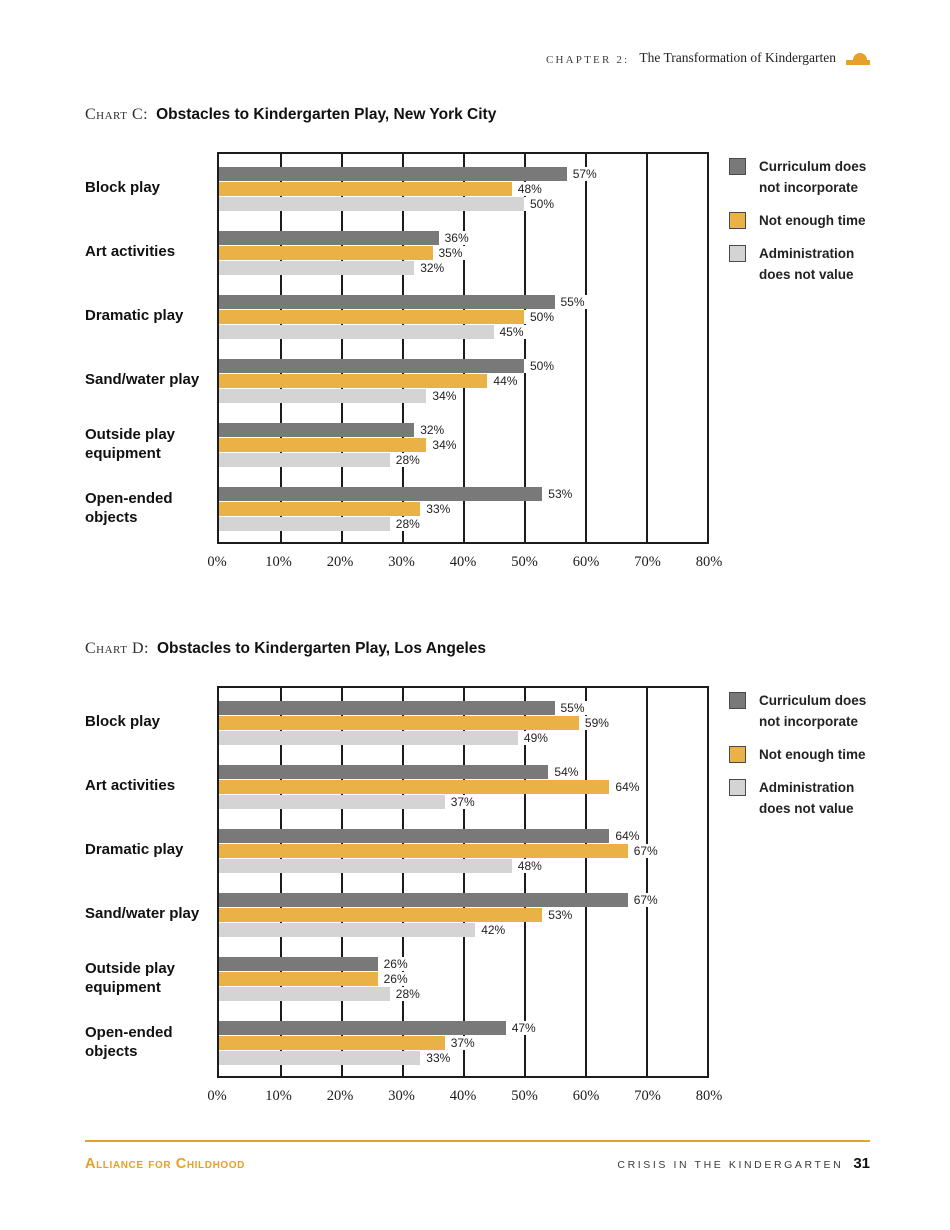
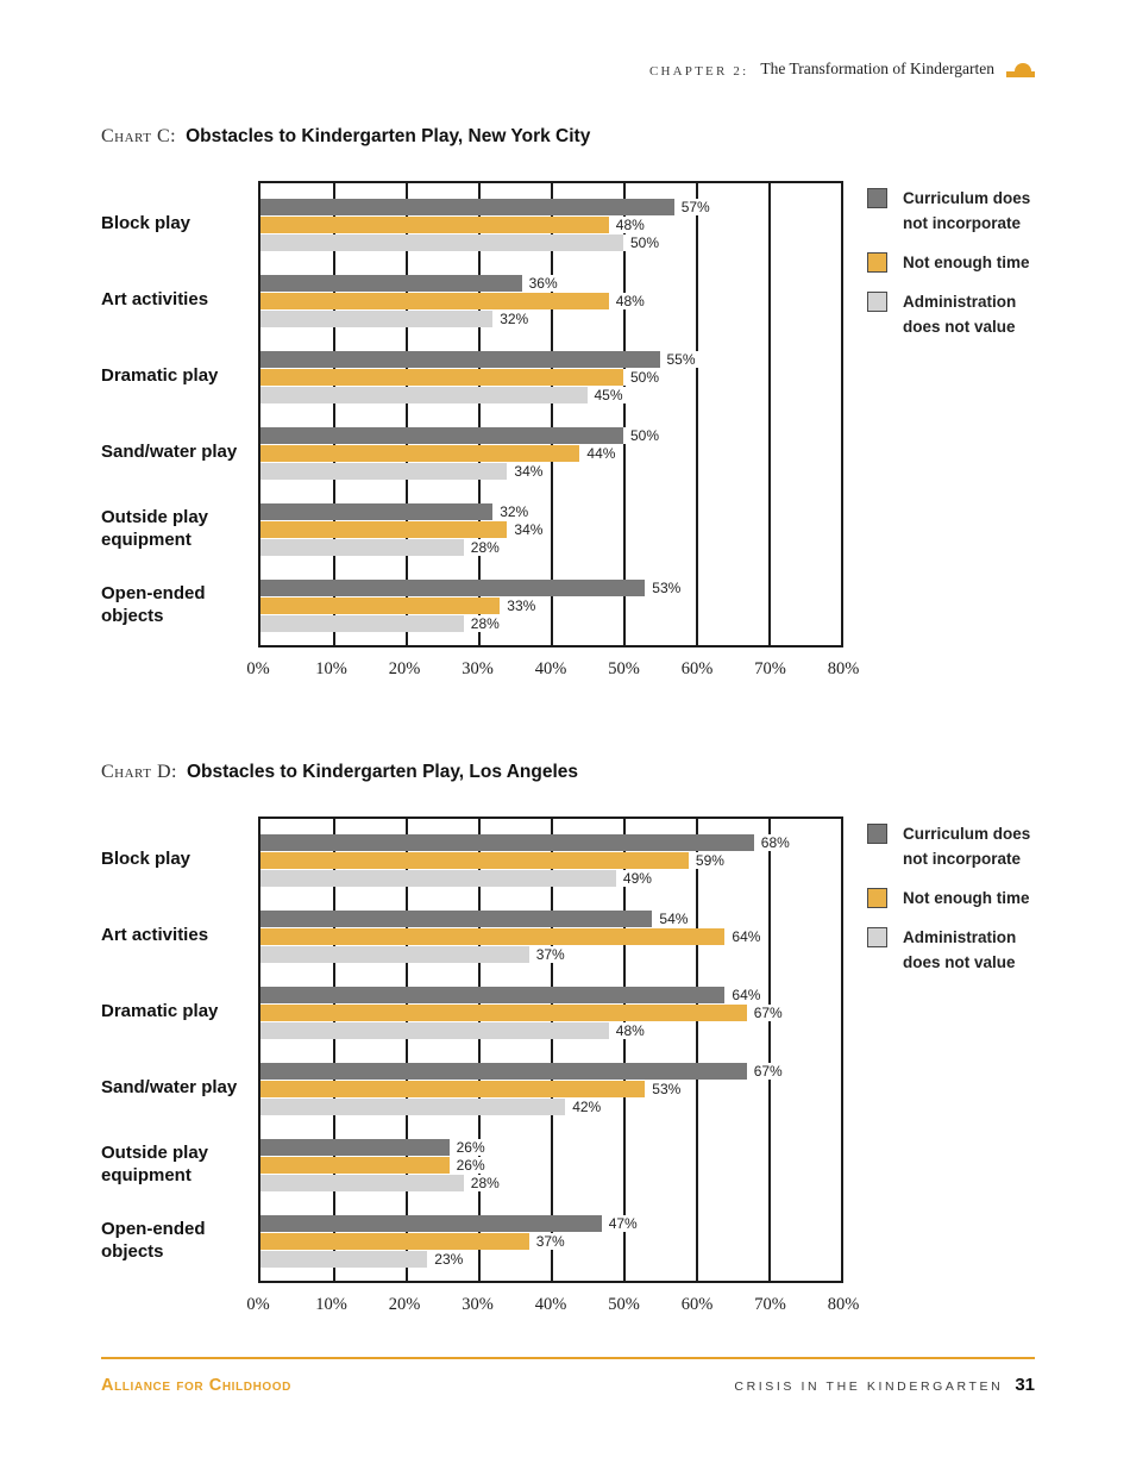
Obstacles to Kindergarten Play, New York City/Not enough time/Art activities: 35% -> 48%
Obstacles to Kindergarten Play, Los Angeles/Curriculum does not incorporate/Block play: 55% -> 68%
Obstacles to Kindergarten Play, Los Angeles/Administration does not value/Open-ended objects: 33% -> 23%
